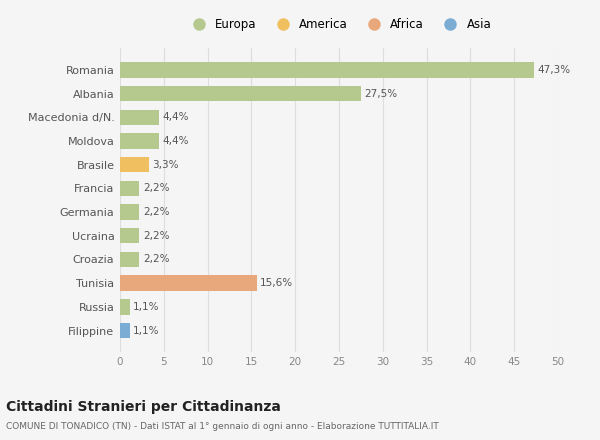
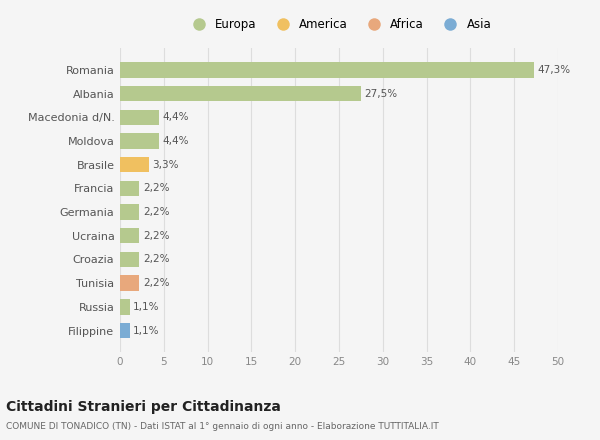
Tunisia: 15,6% -> 2,2%
